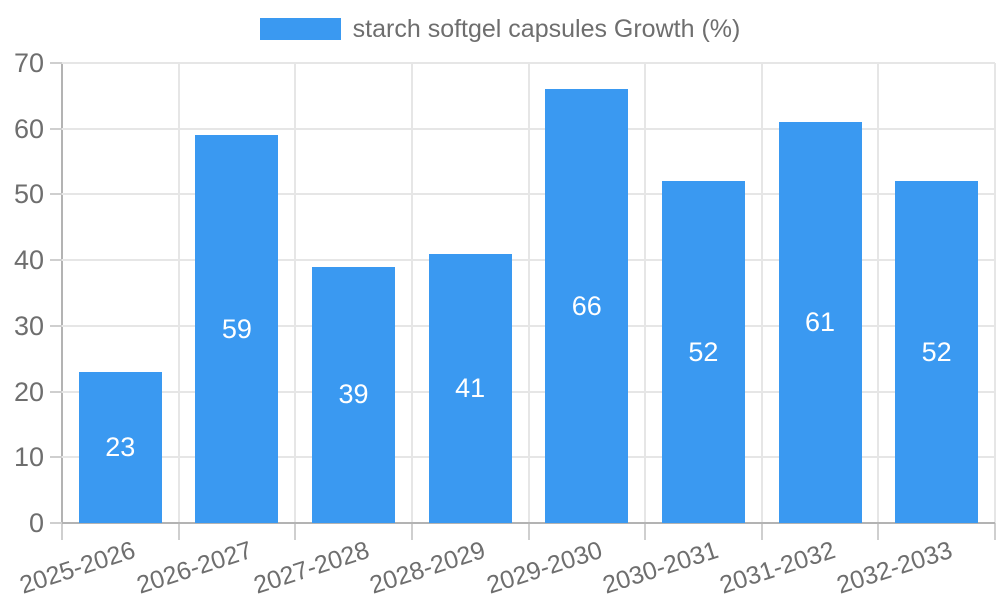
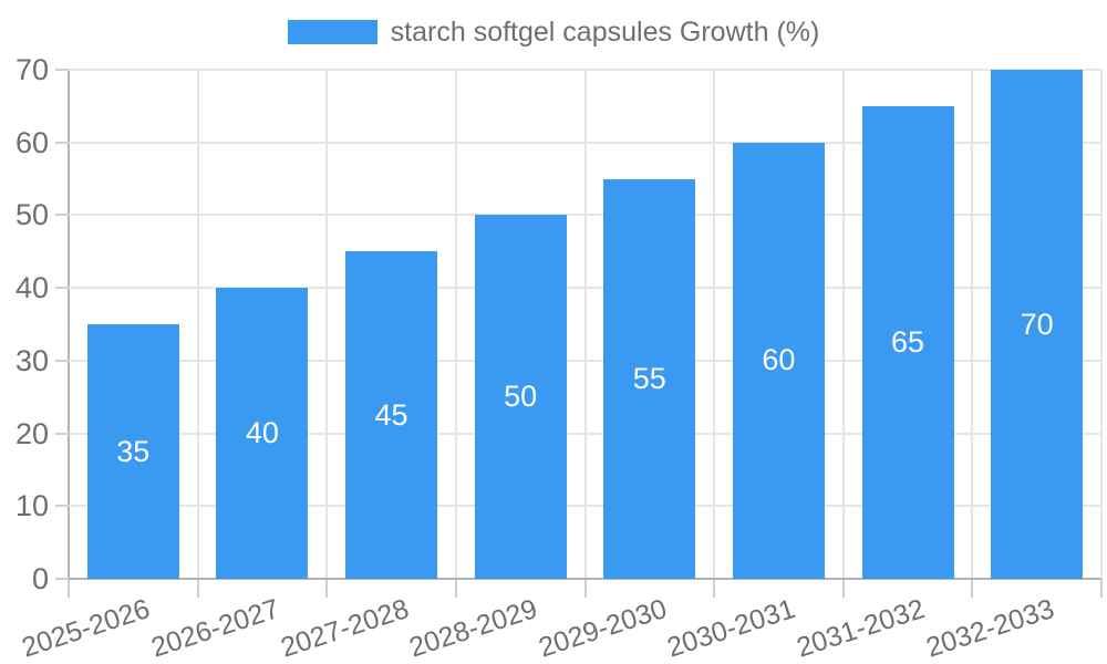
2025-2026: 23 -> 35
2026-2027: 59 -> 40
2027-2028: 39 -> 45
2028-2029: 41 -> 50
2029-2030: 66 -> 55
2030-2031: 52 -> 60
2031-2032: 61 -> 65
2032-2033: 52 -> 70
